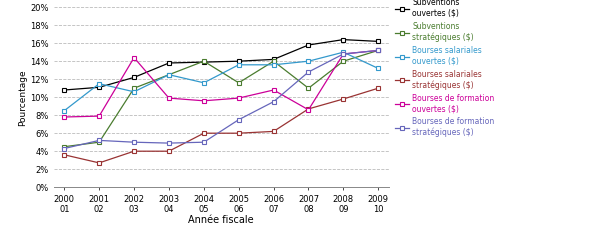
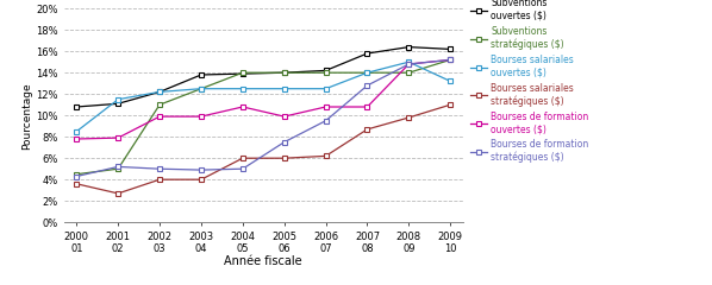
Bourses salariales ouvertes ($)/2002 03: 10.6% -> 12.2%
Bourses de formation ouvertes ($)/2002 03: 14.4% -> 9.9%
Bourses salariales ouvertes ($)/2004 05: 11.6% -> 12.5%
Bourses de formation ouvertes ($)/2004 05: 9.6% -> 10.8%
Subventions stratégiques ($)/2005 06: 11.6% -> 14.0%
Bourses salariales ouvertes ($)/2005 06: 13.6% -> 12.5%
Bourses salariales ouvertes ($)/2006 07: 13.6% -> 12.5%
Subventions stratégiques ($)/2007 08: 11.0% -> 14.0%
Bourses de formation ouvertes ($)/2007 08: 8.6% -> 10.8%
